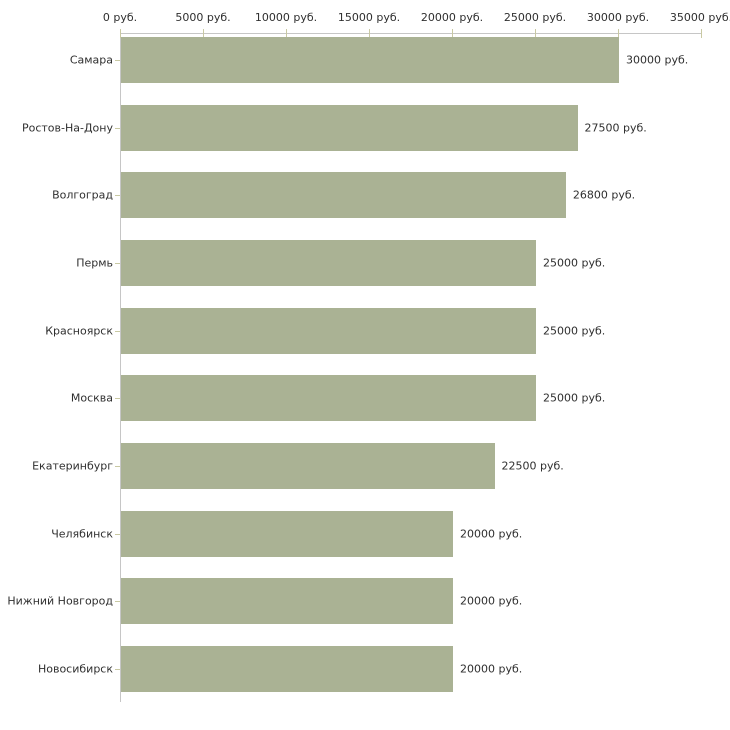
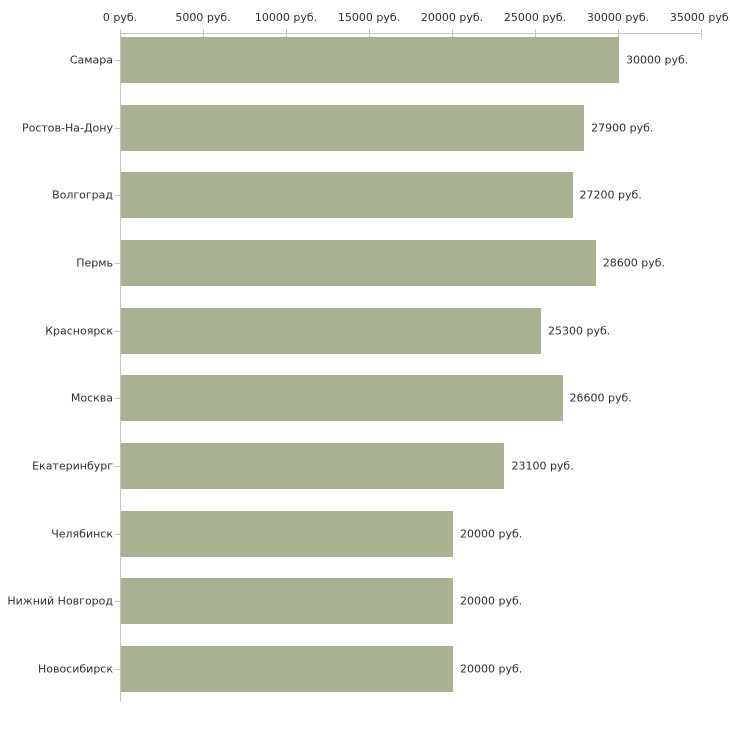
Ростов-На-Дону: 27500 -> 27900
Волгоград: 26800 -> 27200
Пермь: 25000 -> 28600
Красноярск: 25000 -> 25300
Москва: 25000 -> 26600
Екатеринбург: 22500 -> 23100
